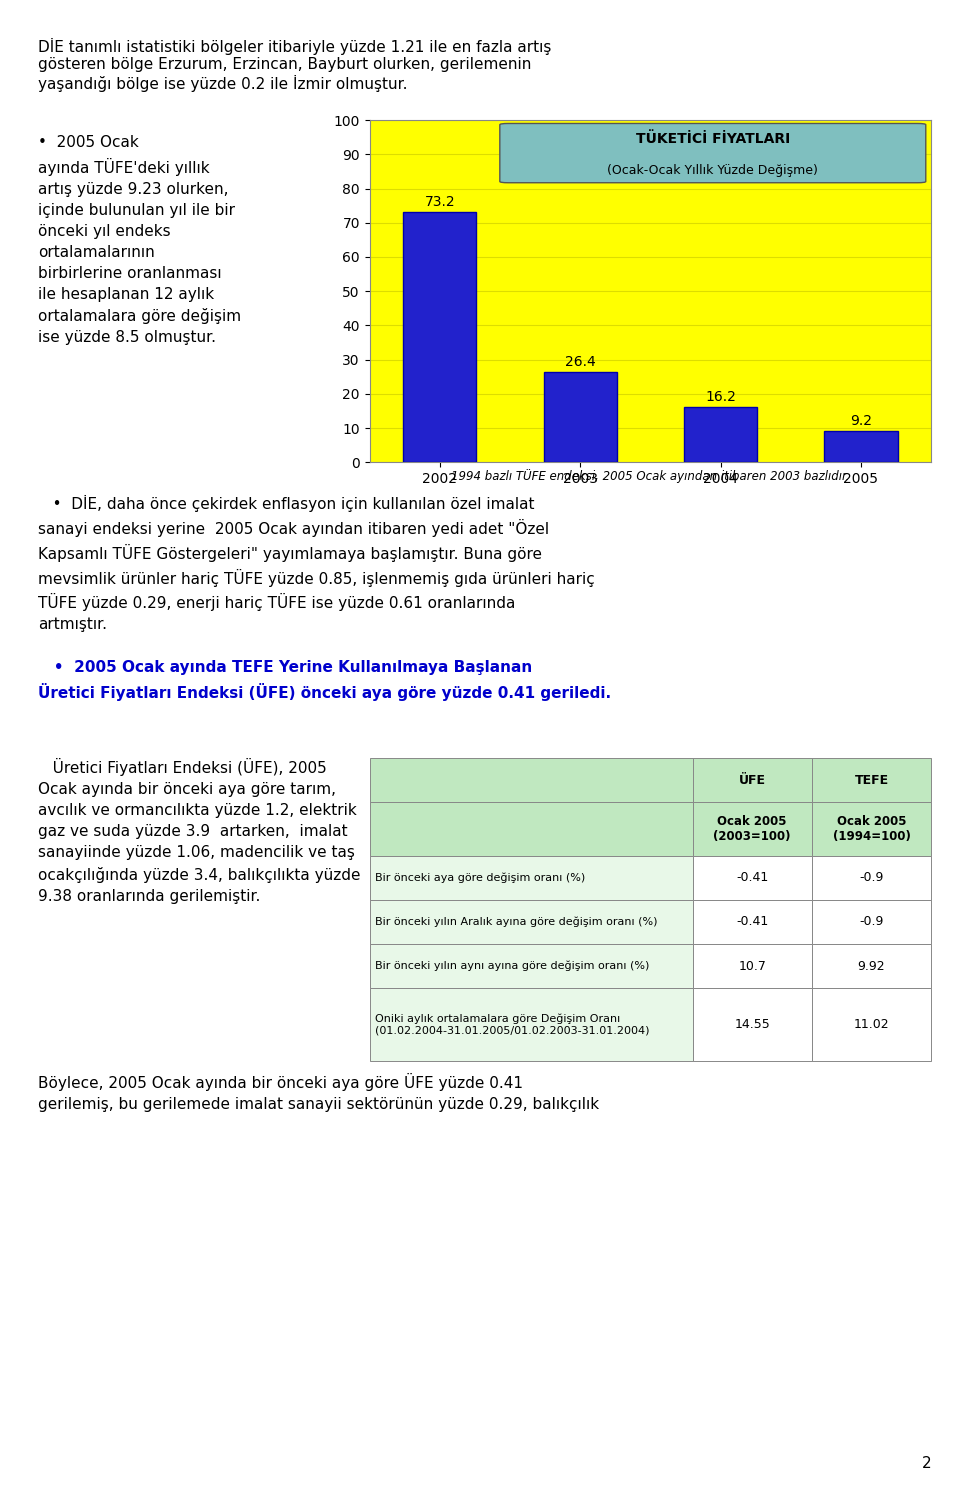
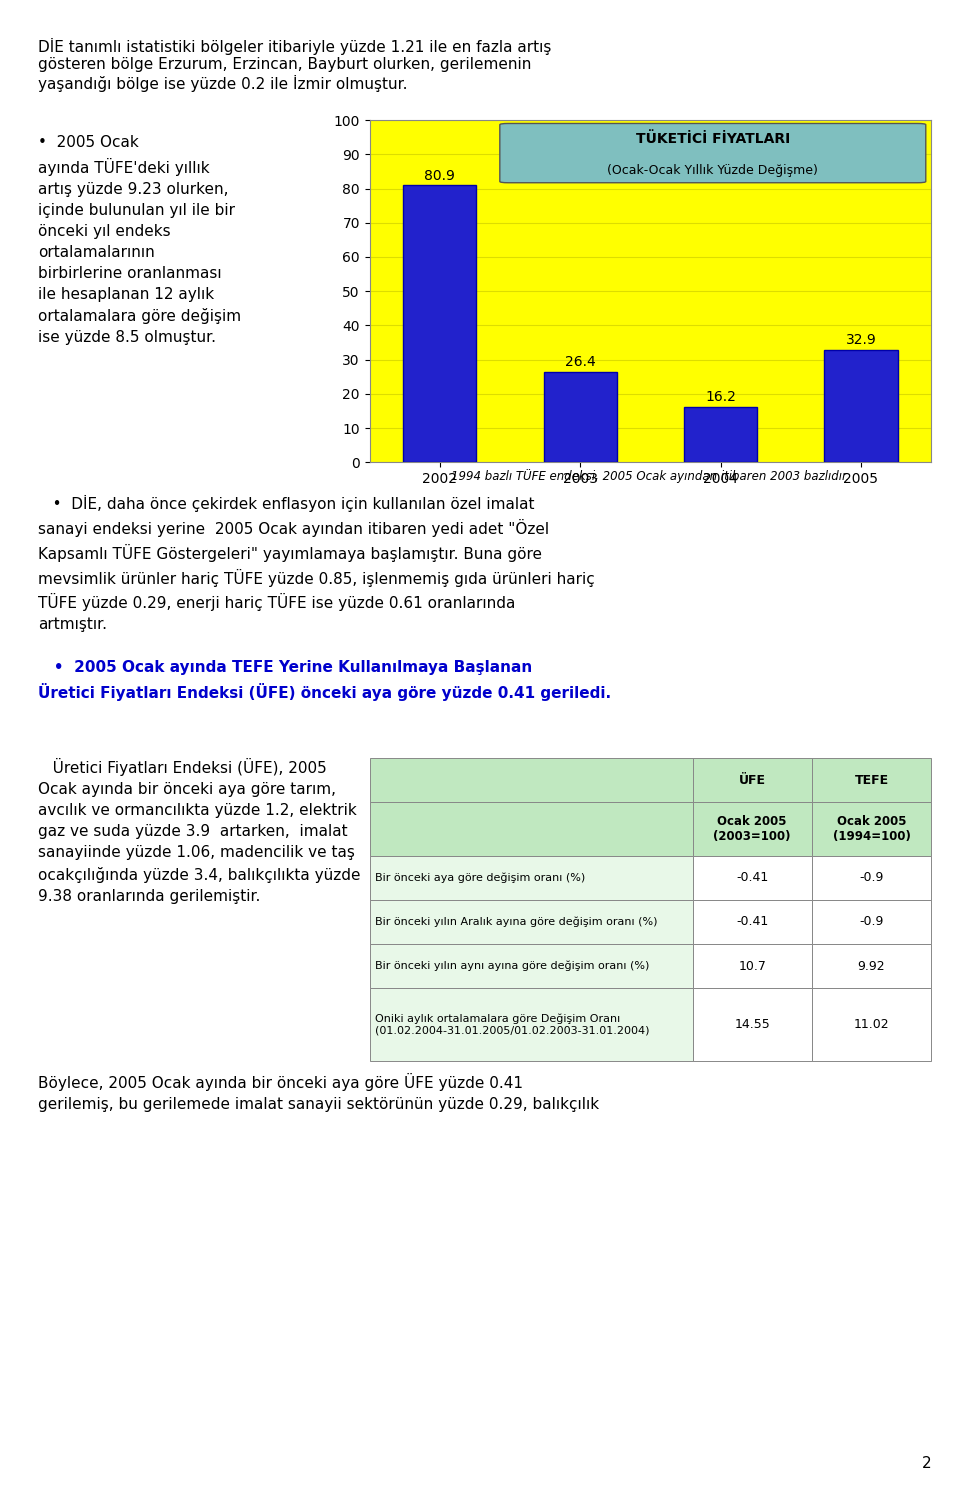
2002: 73.2 -> 80.9
2005: 9.2 -> 32.9
